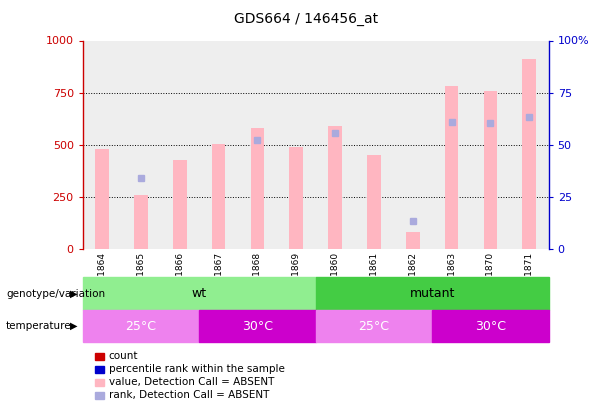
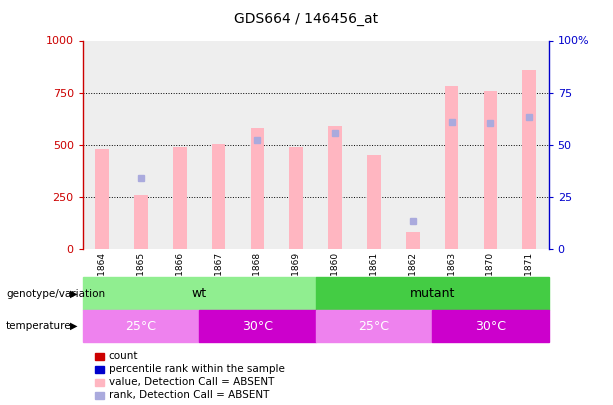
GSM21866: 425 -> 490
GSM21871: 910 -> 860
